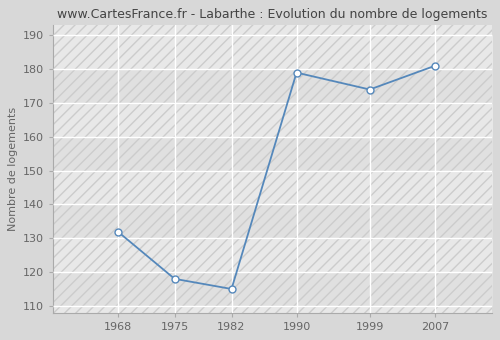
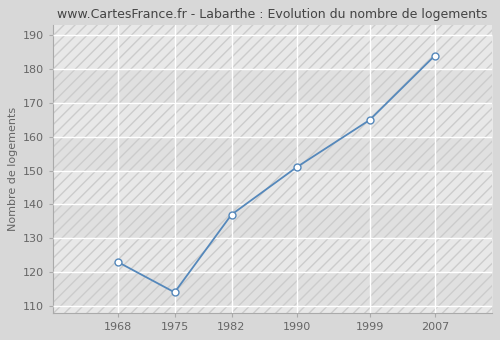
1968: 132 -> 123
1975: 118 -> 114
1982: 115 -> 137
1990: 179 -> 151
1999: 174 -> 165
2007: 181 -> 184
